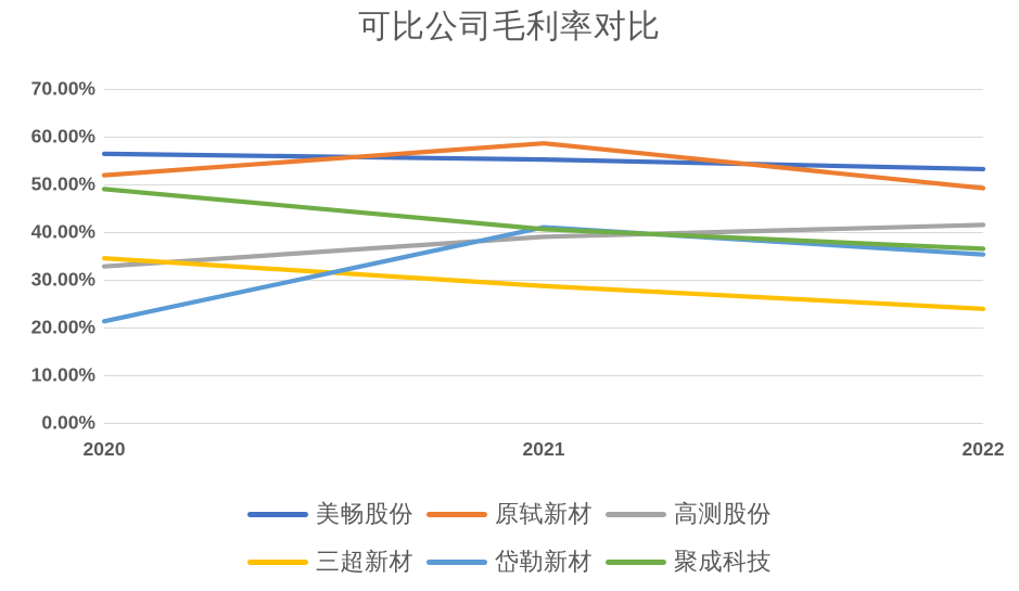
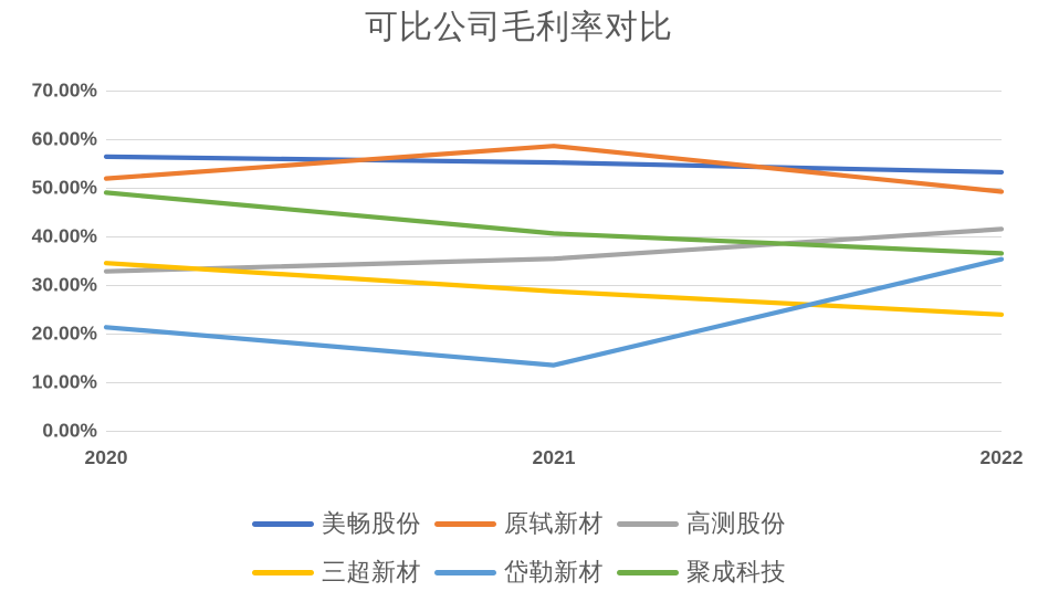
高测股份/2021: 39% -> 35%
岱勒新材/2021: 41% -> 14%
